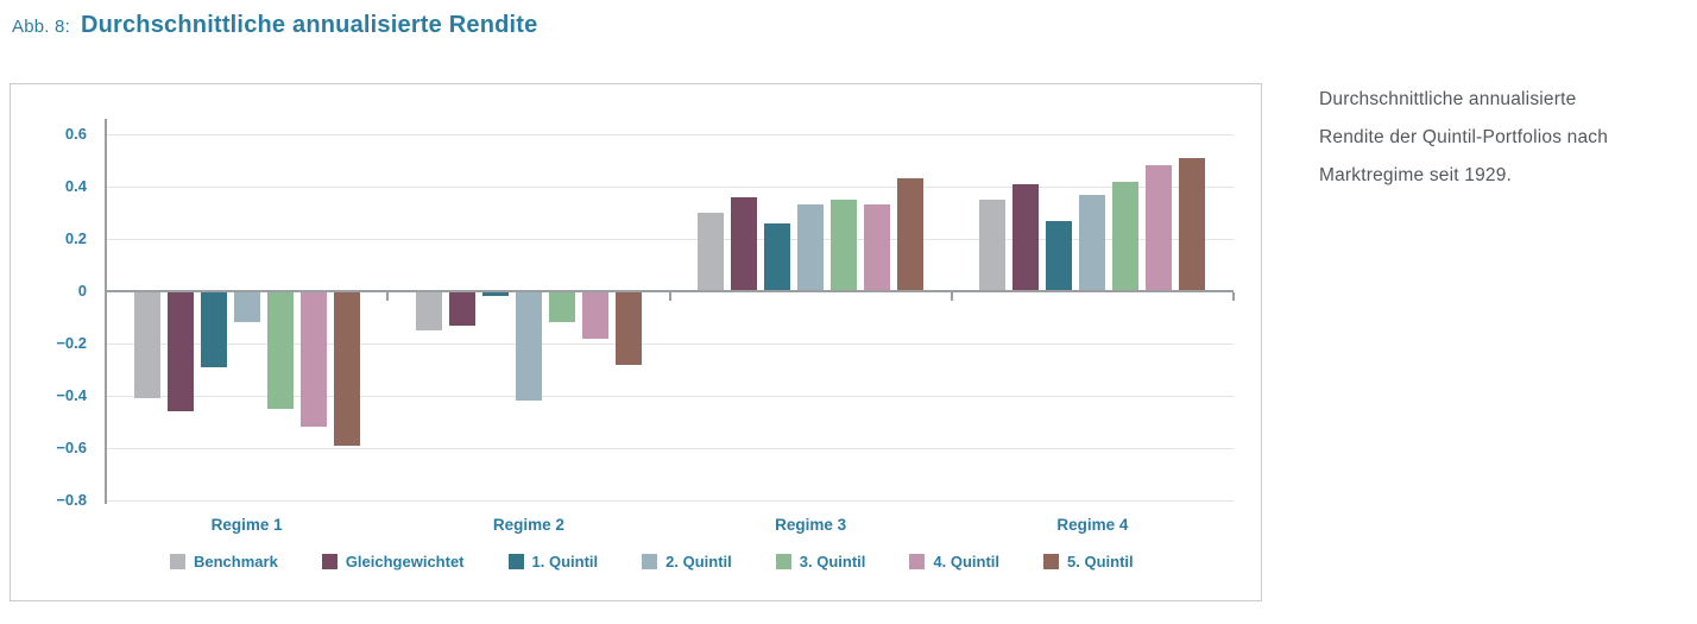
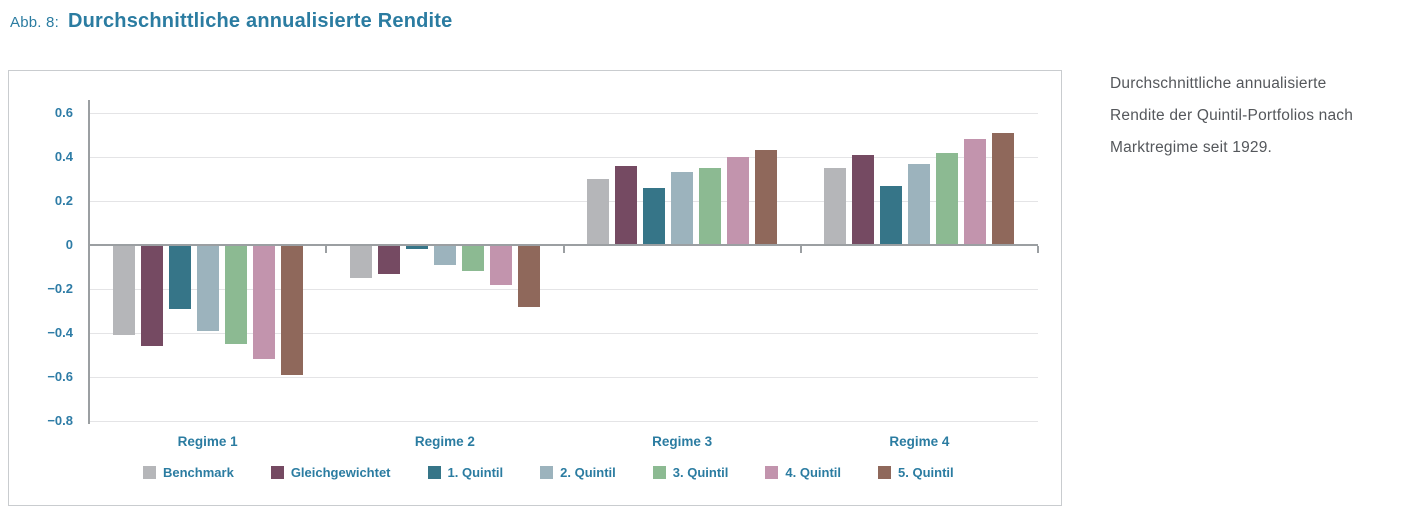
2. Quintil/Regime 1: -0.12 -> -0.39
2. Quintil/Regime 2: -0.42 -> -0.09
4. Quintil/Regime 3: 0.33 -> 0.40
